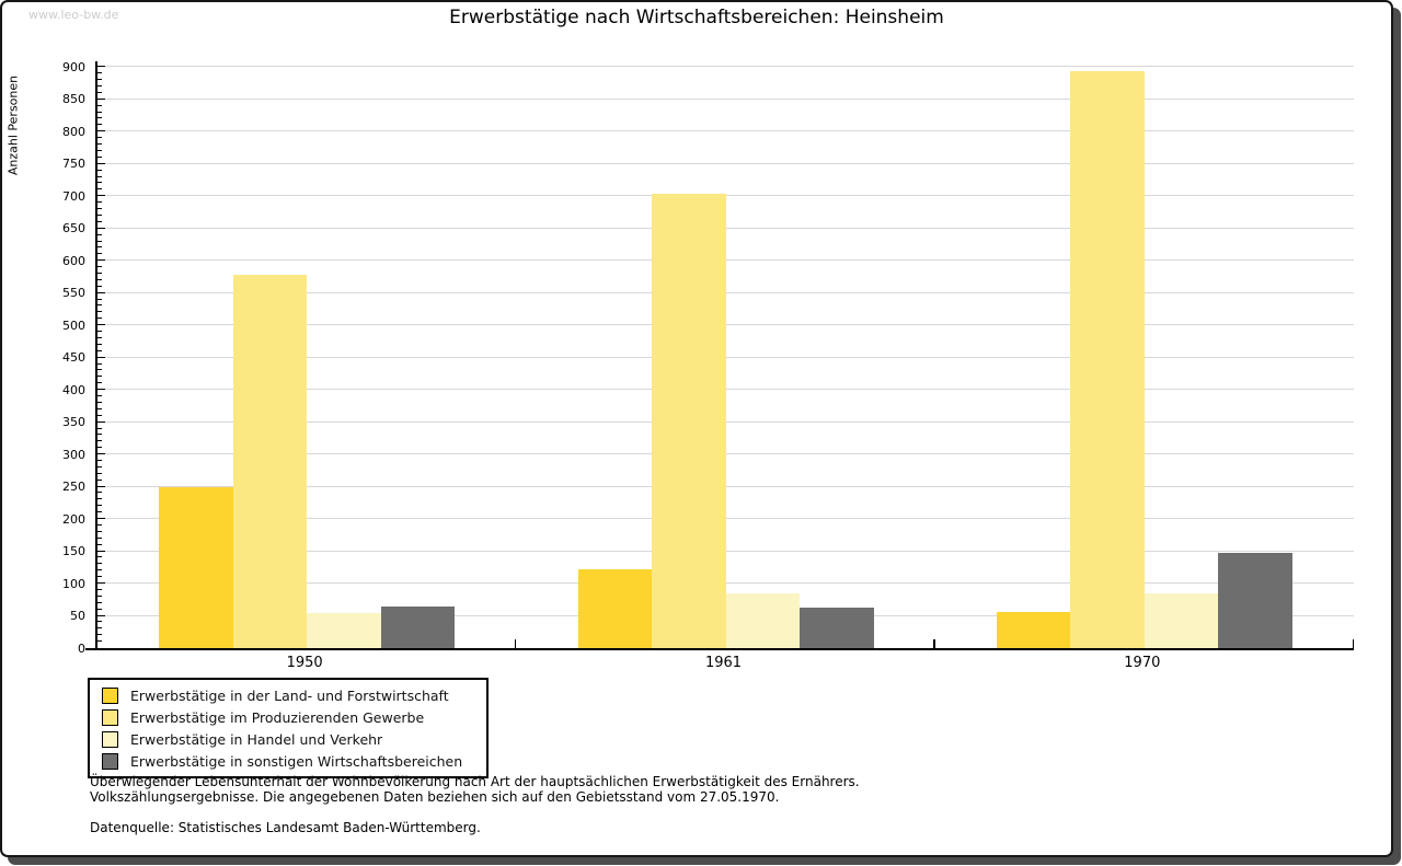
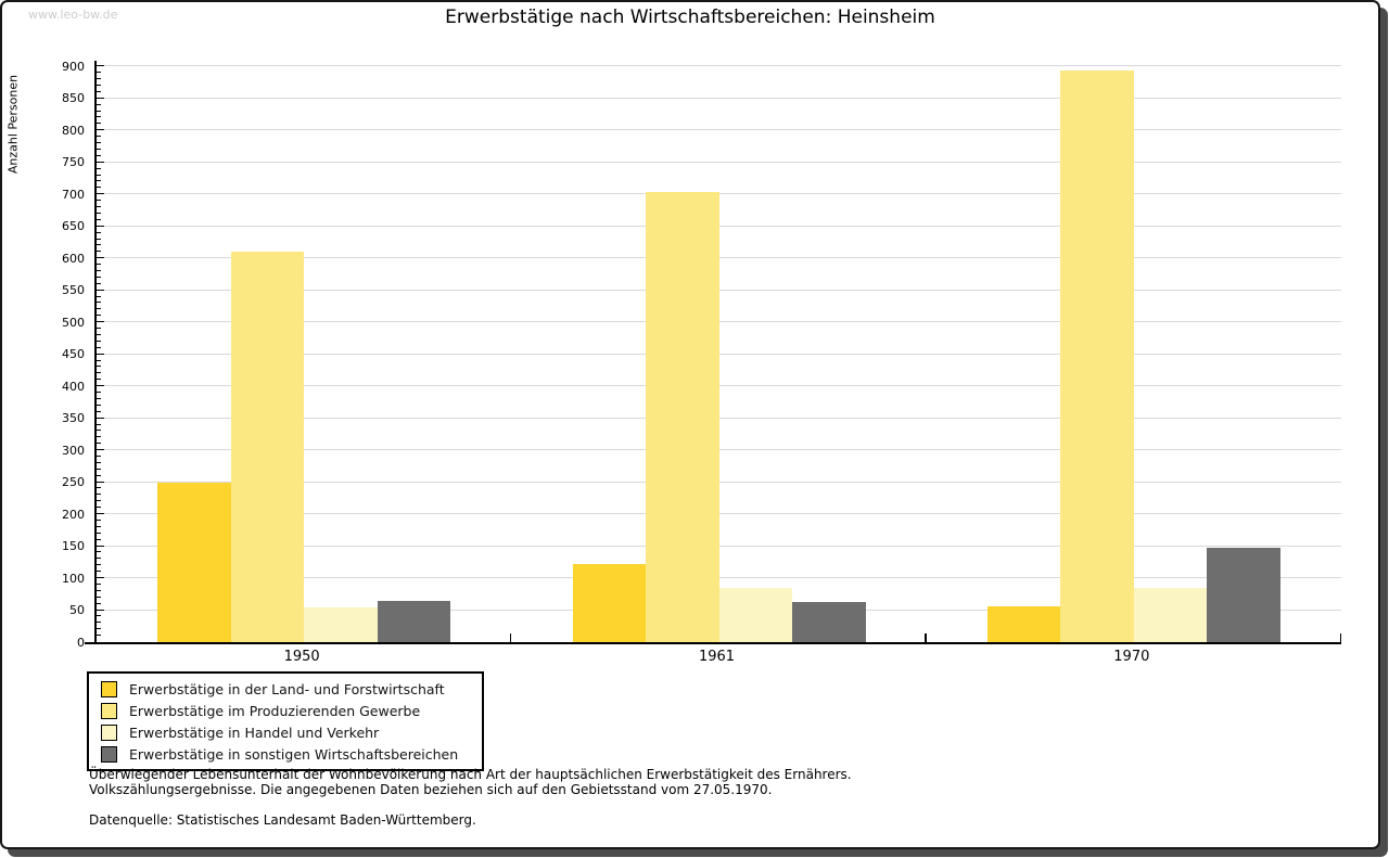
Erwerbstätige im Produzierenden Gewerbe/1950: 580 -> 610
